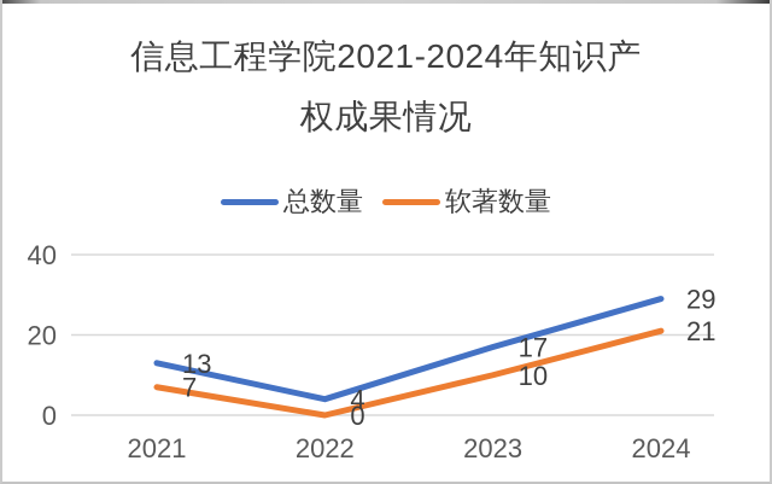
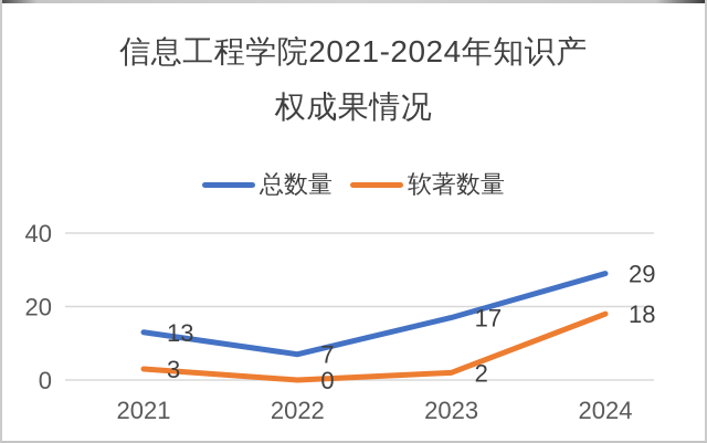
软著数量/2021: 7 -> 3
总数量/2022: 4 -> 7
软著数量/2023: 10 -> 2
软著数量/2024: 21 -> 18
